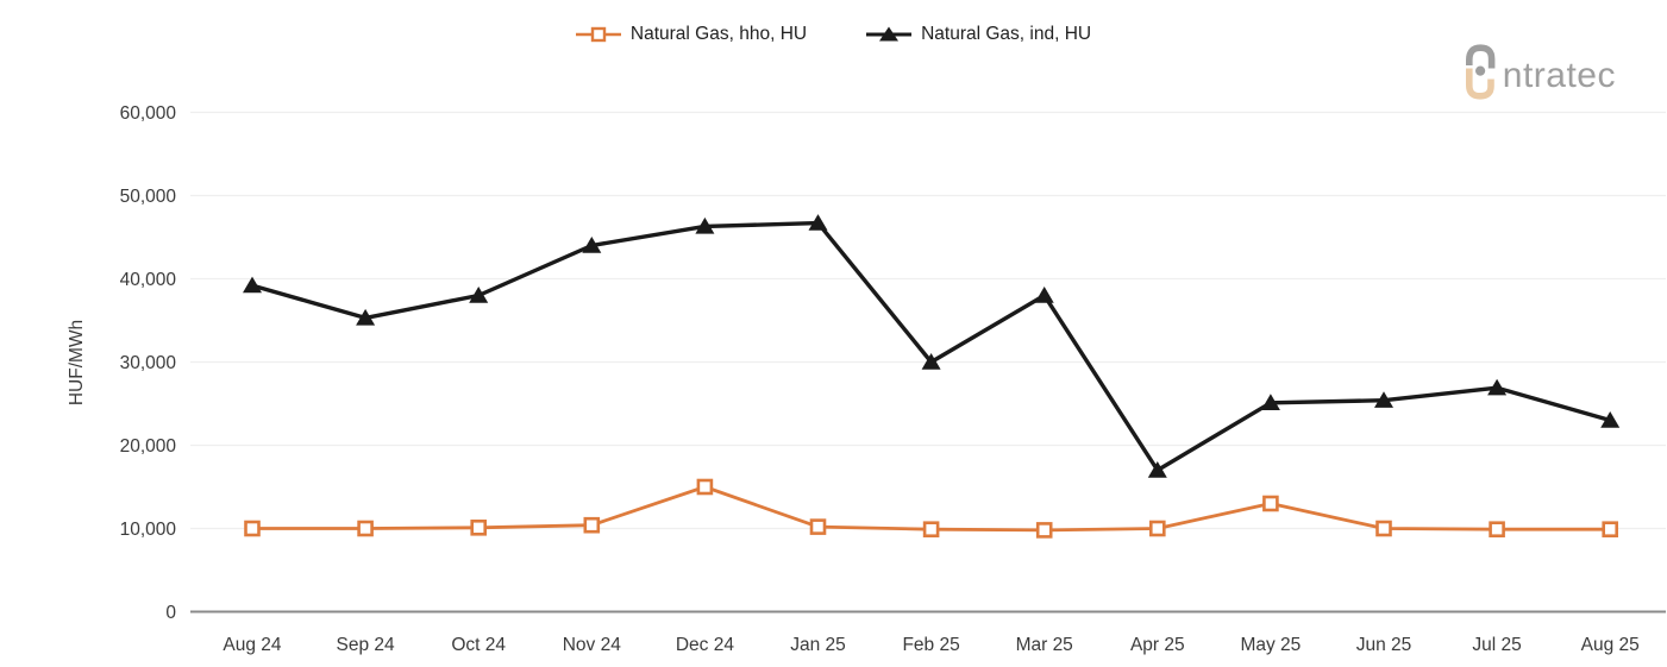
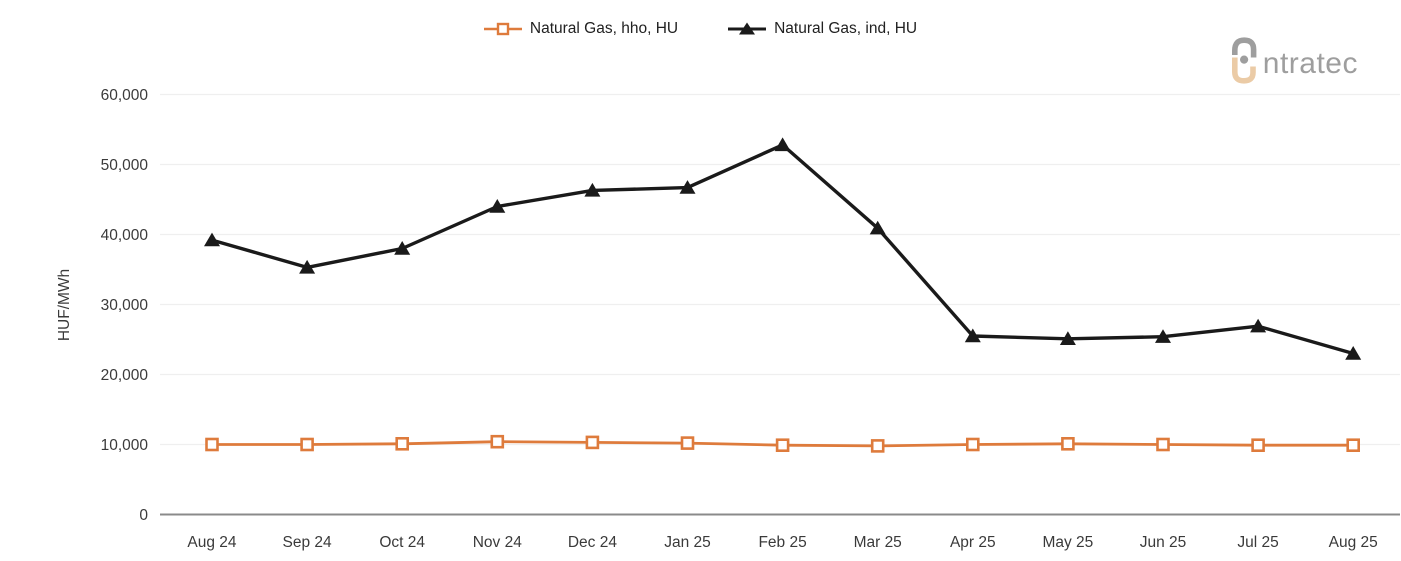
Natural Gas, hho, HU/Dec 24: 15000 -> 10000
Natural Gas, ind, HU/Feb 25: 30000 -> 53000
Natural Gas, ind, HU/Mar 25: 38000 -> 41000
Natural Gas, ind, HU/Apr 25: 17000 -> 26000
Natural Gas, hho, HU/May 25: 13000 -> 10000
